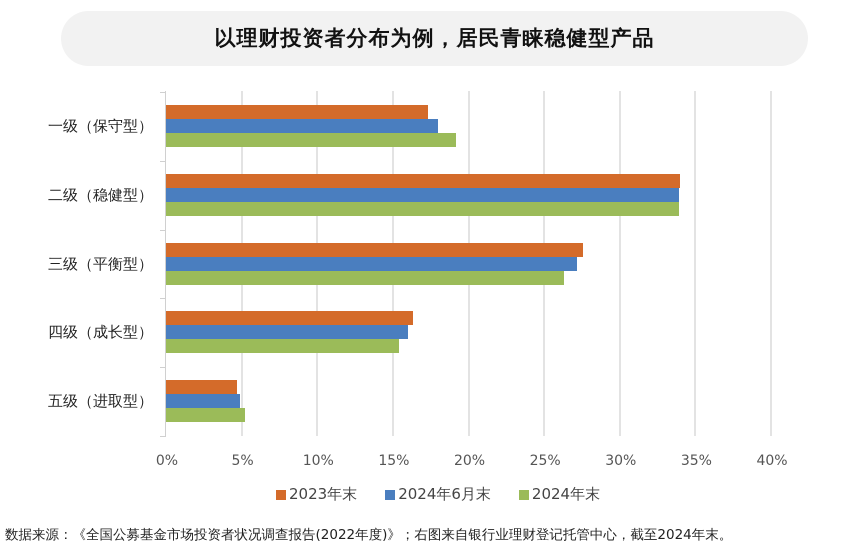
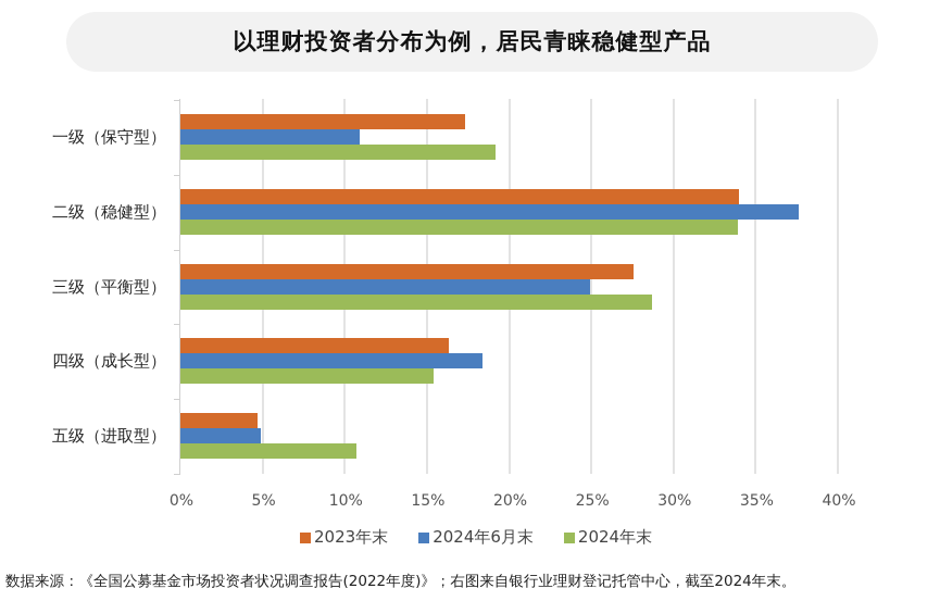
2024年6月末/一级（保守型）: 18.0% -> 10.9%
2024年6月末/二级（稳健型）: 33.9% -> 37.6%
2024年6月末/三级（平衡型）: 27.2% -> 24.9%
2024年末/三级（平衡型）: 26.3% -> 28.7%
2024年6月末/四级（成长型）: 16.0% -> 18.4%
2024年末/五级（进取型）: 5.2% -> 10.7%
